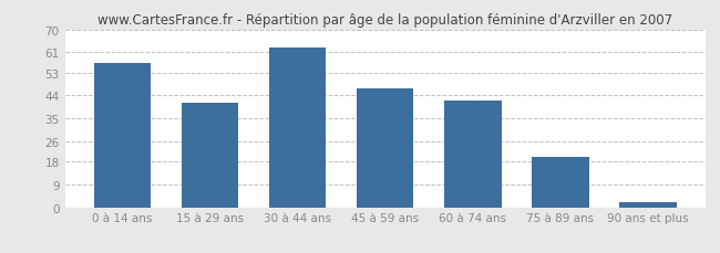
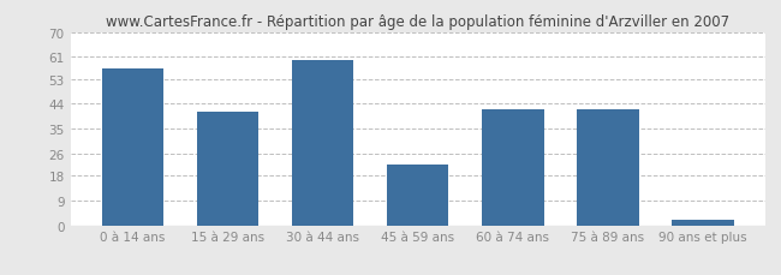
30 à 44 ans: 63 -> 60
45 à 59 ans: 47 -> 22
75 à 89 ans: 20 -> 42
